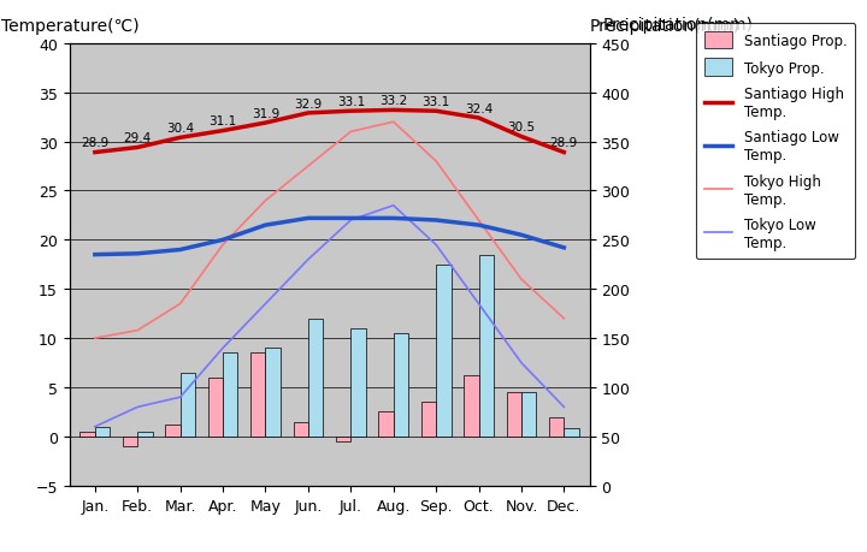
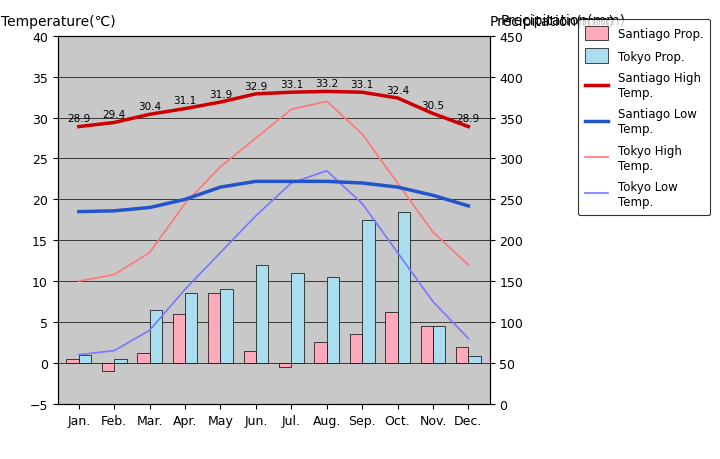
Tokyo Low Temp./Feb.: 3.0 -> 1.5
